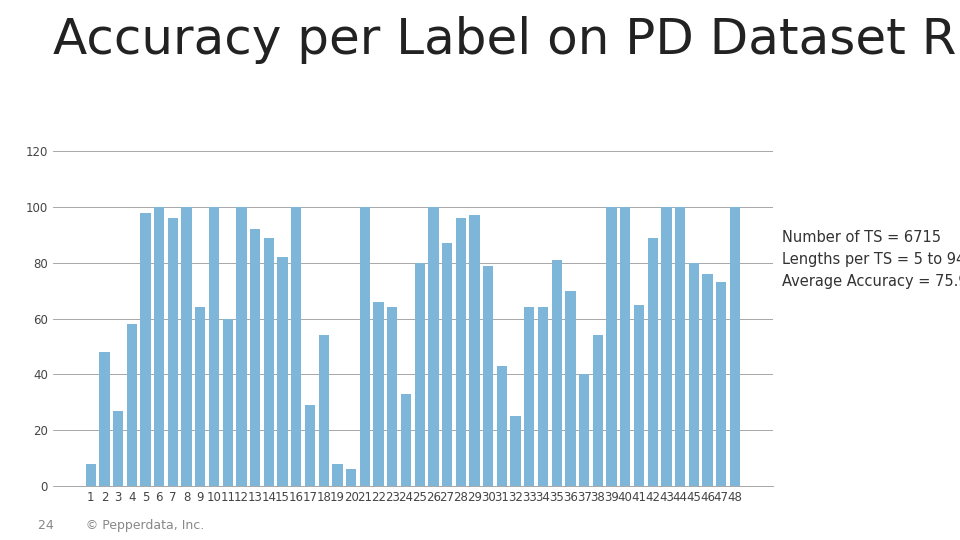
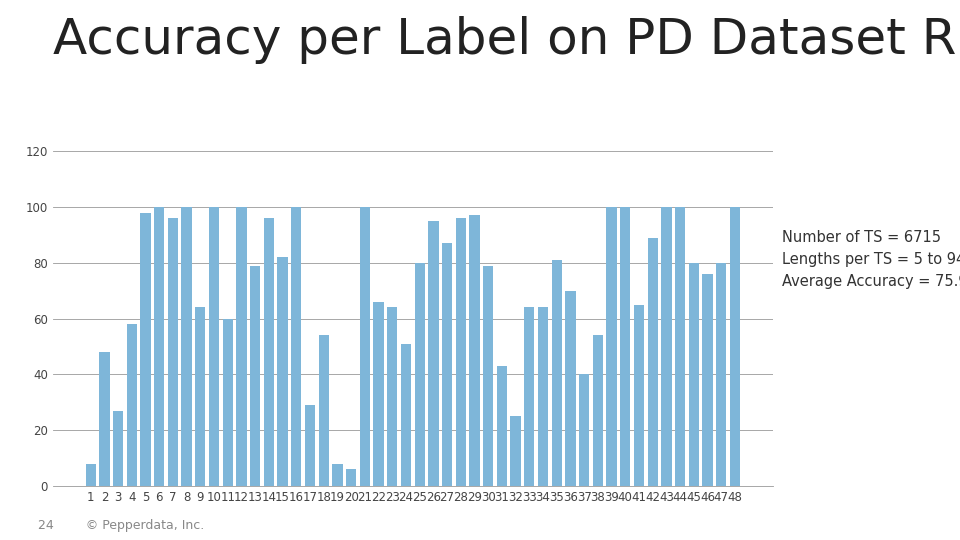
13: 92 -> 79
14: 89 -> 96
24: 33 -> 51
26: 100 -> 95
47: 73 -> 80
